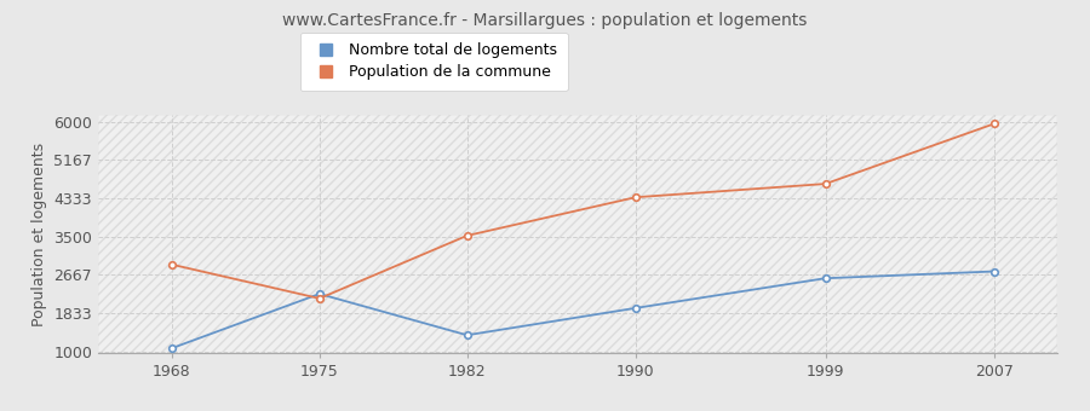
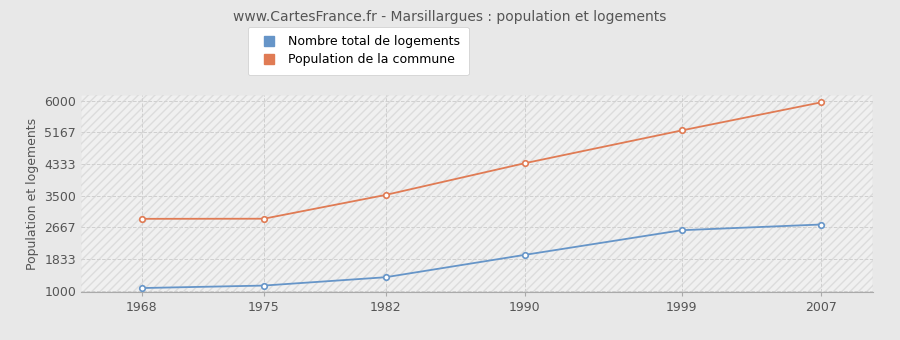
Nombre total de logements/1975: 2250 -> 1130
Population de la commune/1975: 2150 -> 2890
Population de la commune/1999: 4650 -> 5220
